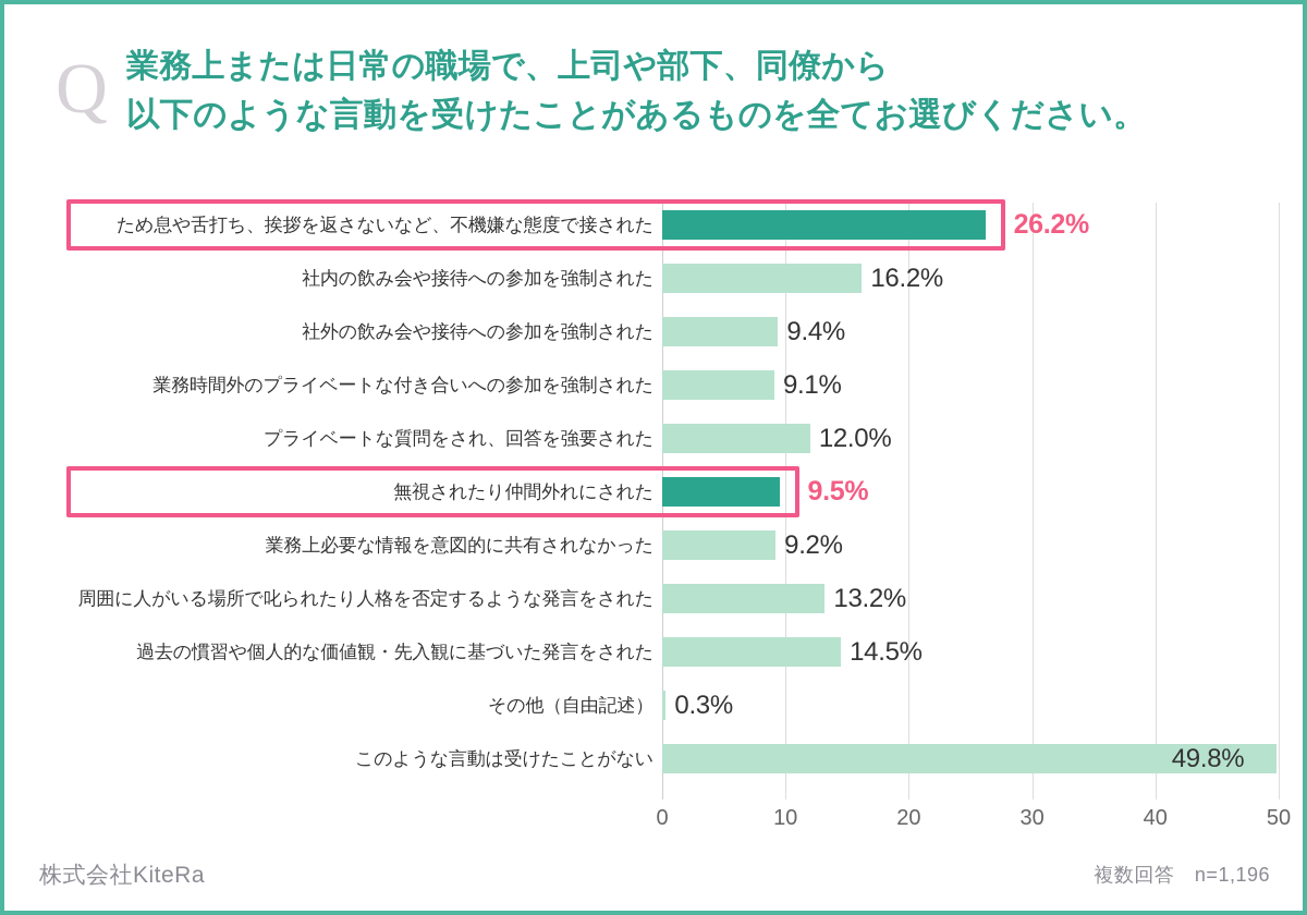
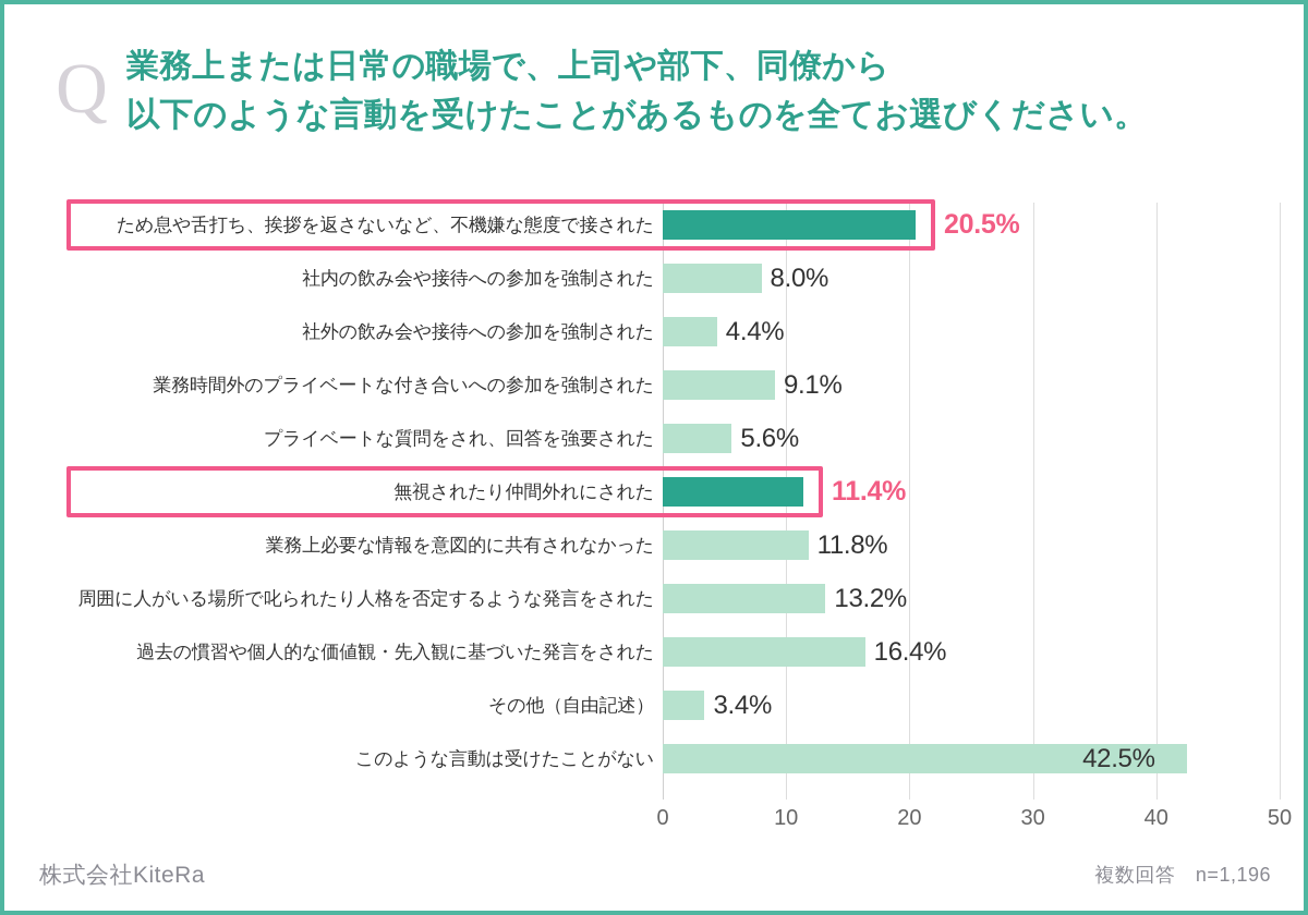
ため息や舌打ち、挨拶を返さないなど、不機嫌な態度で接された: 26.2% -> 20.5%
社内の飲み会や接待への参加を強制された: 16.2% -> 8.0%
社外の飲み会や接待への参加を強制された: 9.4% -> 4.4%
プライベートな質問をされ、回答を強要された: 12.0% -> 5.6%
無視されたり仲間外れにされた: 9.5% -> 11.4%
業務上必要な情報を意図的に共有されなかった: 9.2% -> 11.8%
過去の慣習や個人的な価値観・先入観に基づいた発言をされた: 14.5% -> 16.4%
その他（自由記述）: 0.3% -> 3.4%
このような言動は受けたことがない: 49.8% -> 42.5%
